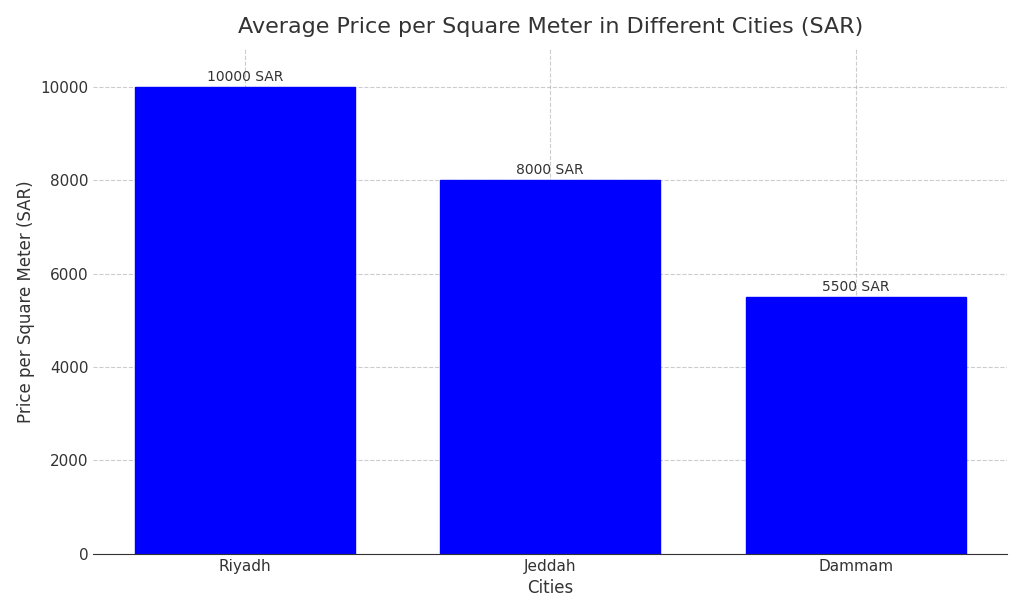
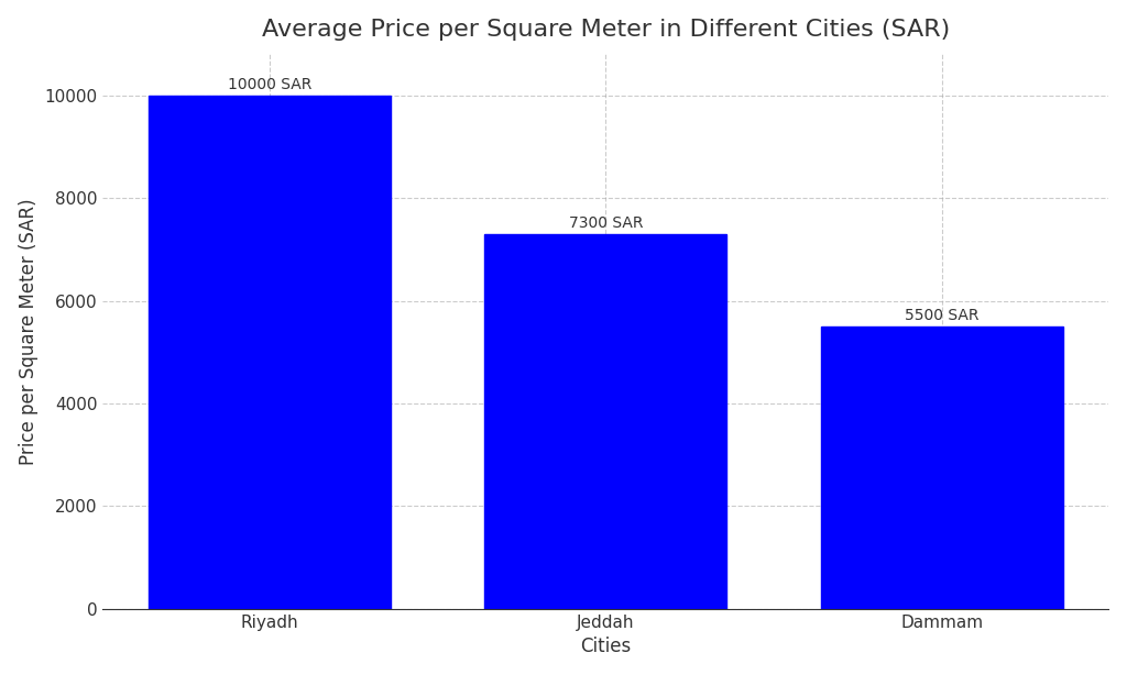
Jeddah: 8000 -> 7300
